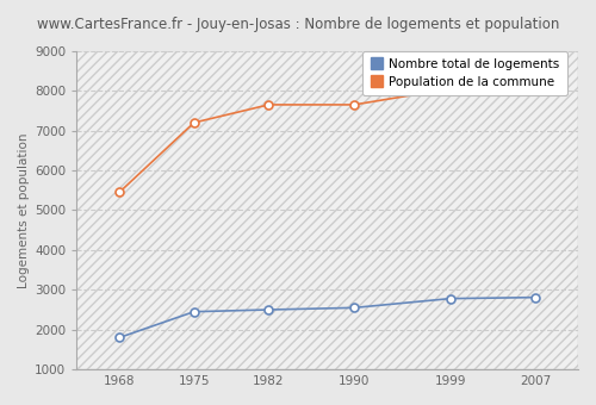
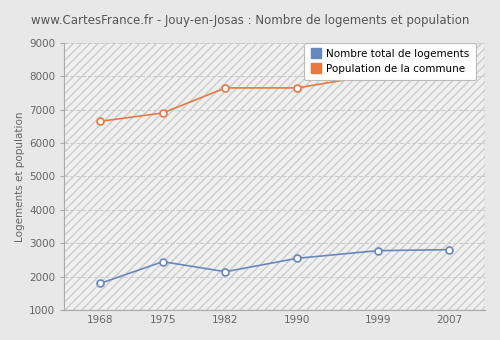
Population de la commune/1968: 5450 -> 6650
Population de la commune/1975: 7200 -> 6900
Nombre total de logements/1982: 2500 -> 2150
